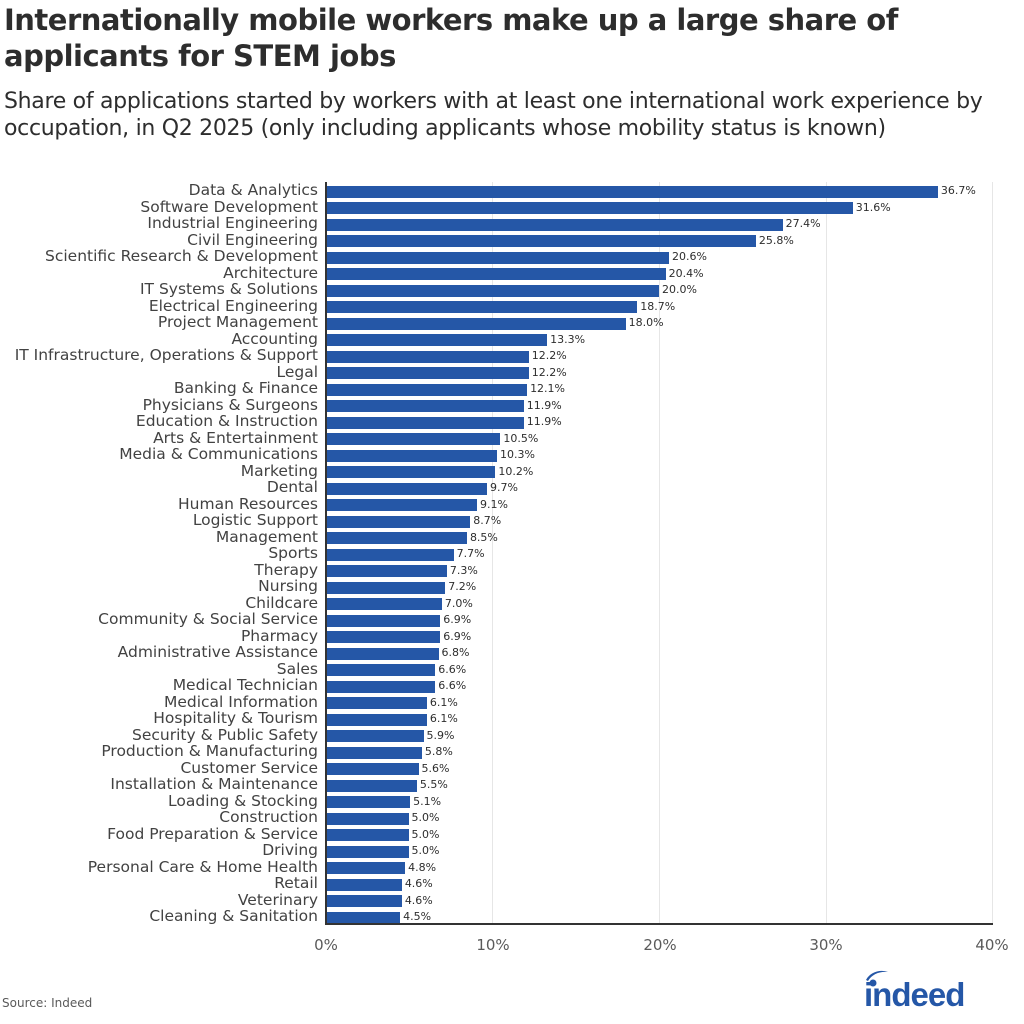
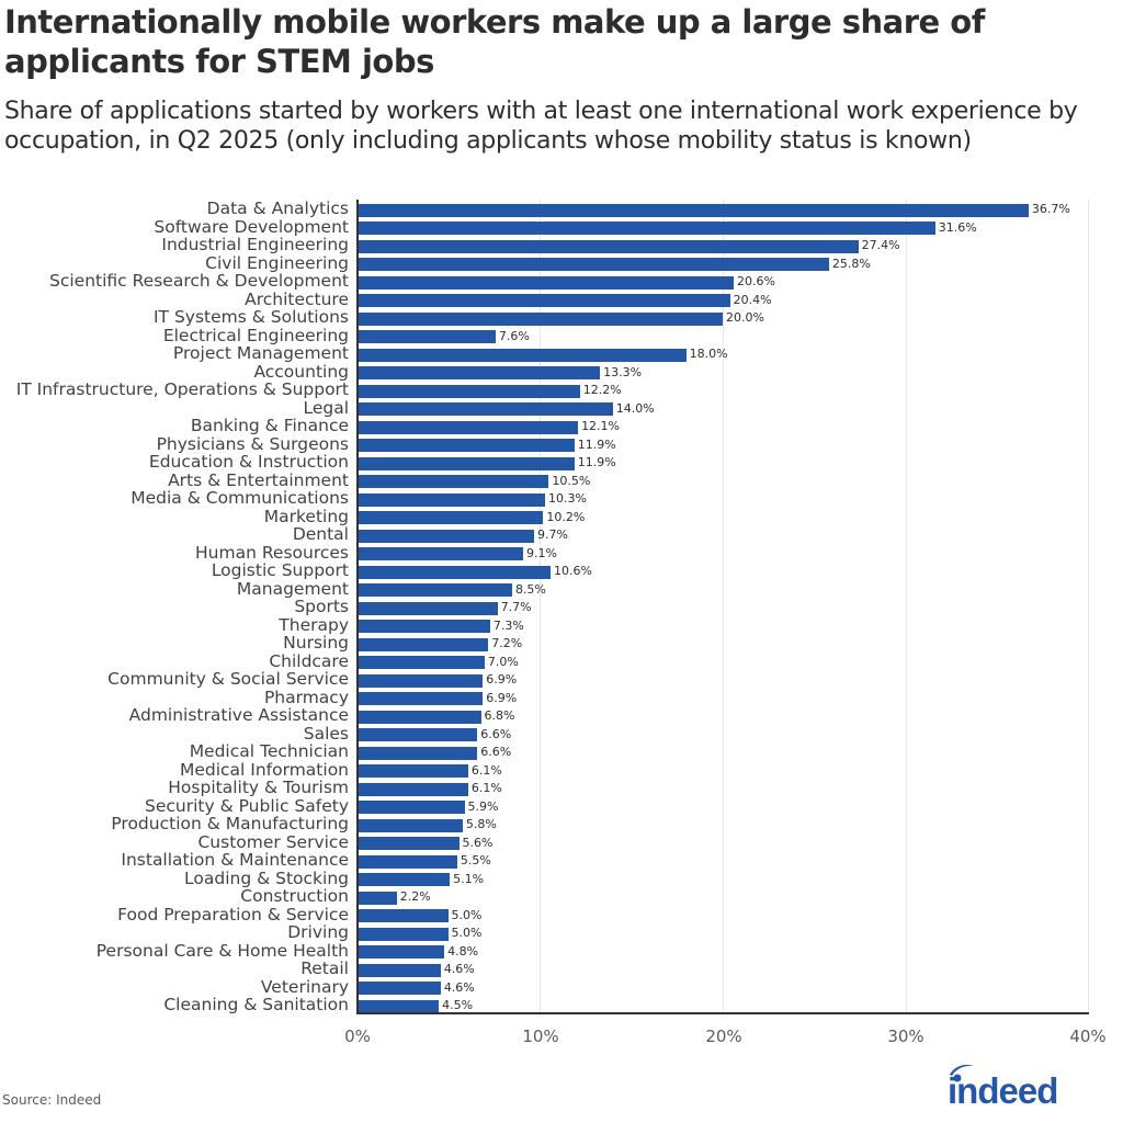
Electrical Engineering: 18.7% -> 7.6%
Legal: 12.2% -> 14.0%
Logistic Support: 8.7% -> 10.6%
Construction: 5.0% -> 2.2%
